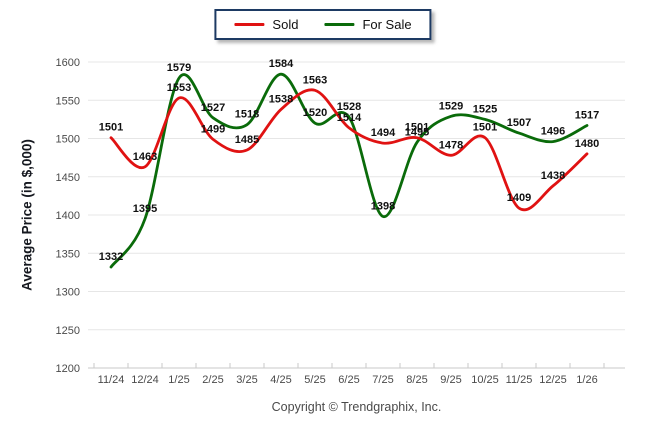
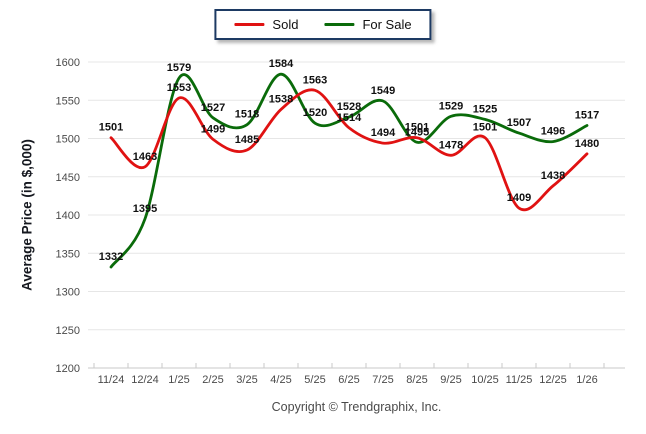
For Sale/7/25: 1398 -> 1549
